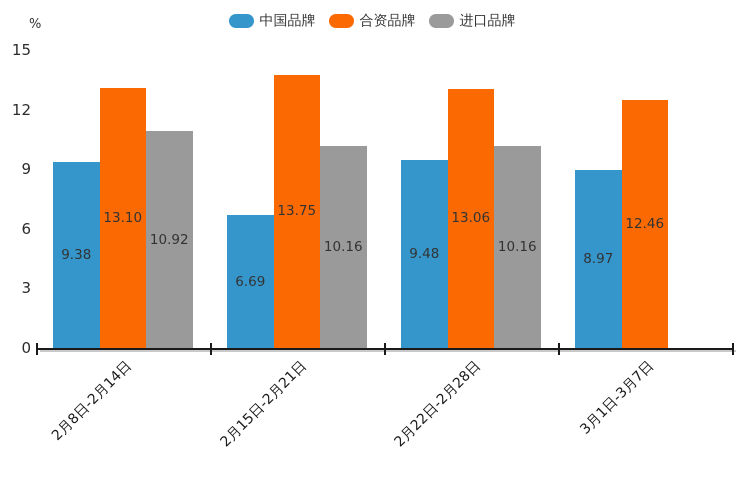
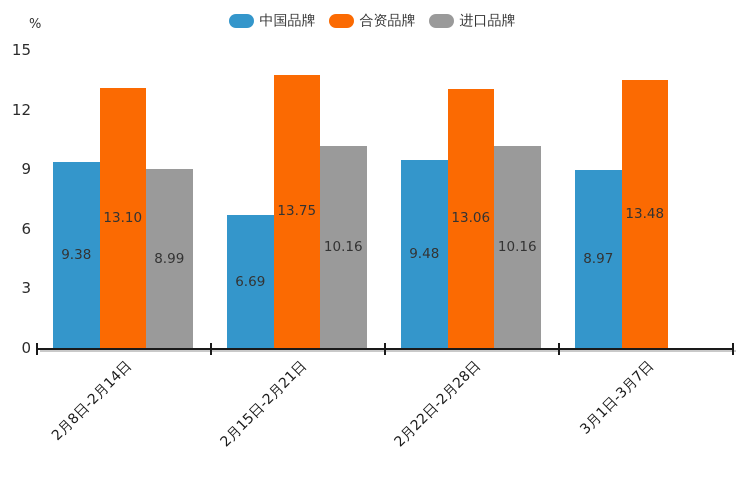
进口品牌/2月8日-2月14日: 10.92 -> 8.99
合资品牌/3月1日-3月7日: 12.46 -> 13.48
